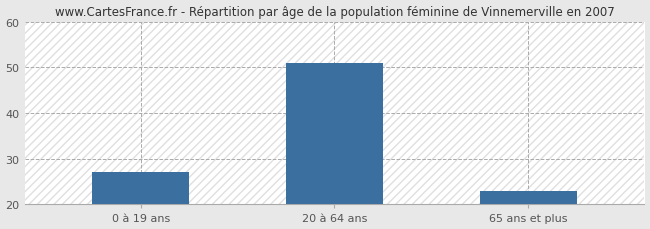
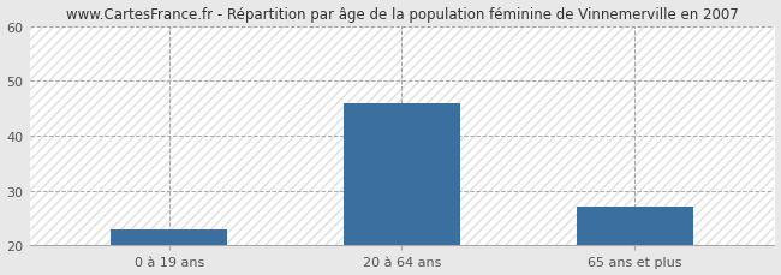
0 à 19 ans: 27 -> 23
20 à 64 ans: 51 -> 46
65 ans et plus: 23 -> 27
